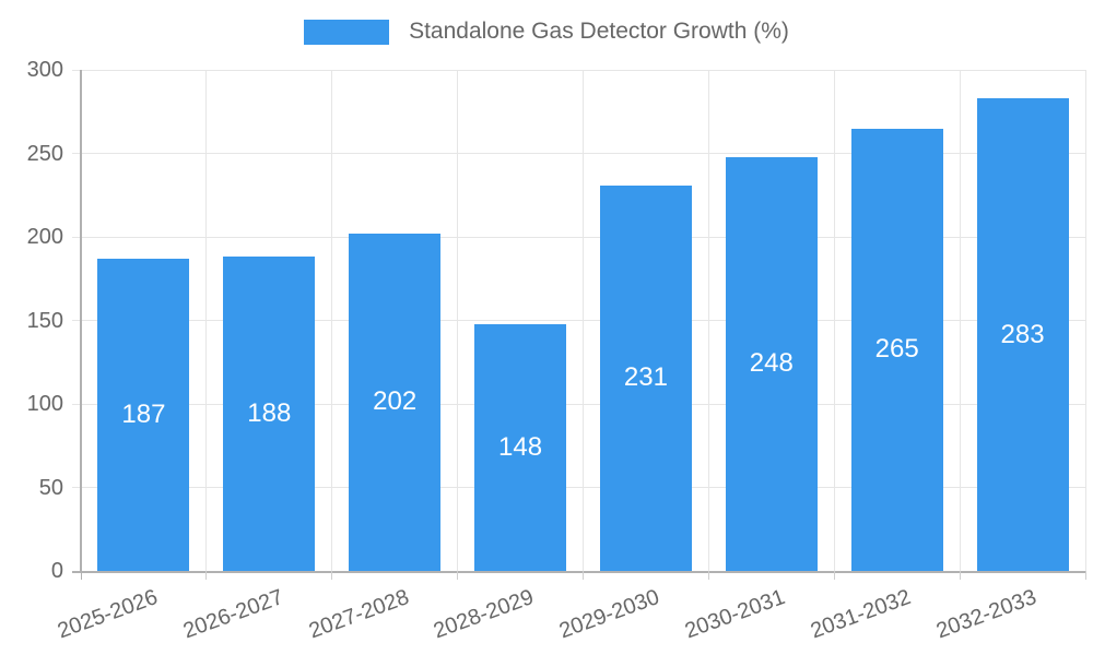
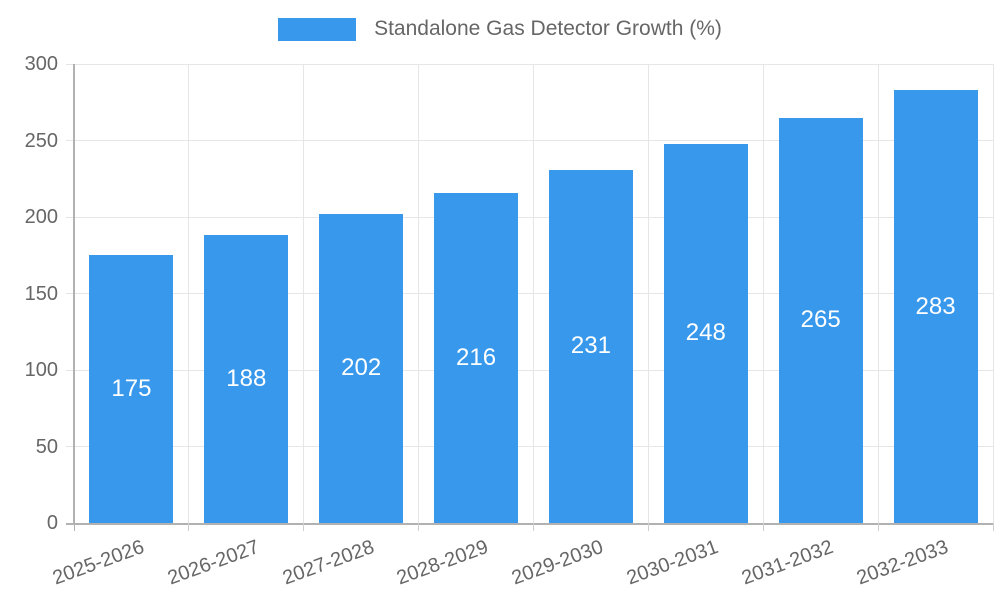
2025-2026: 187 -> 175
2028-2029: 148 -> 216
